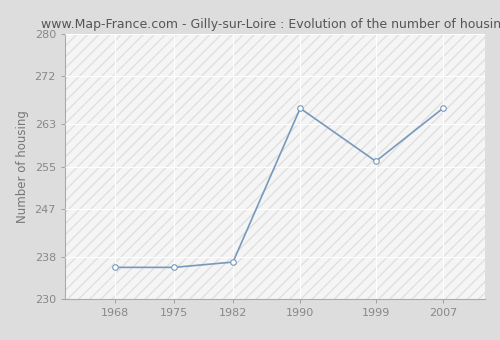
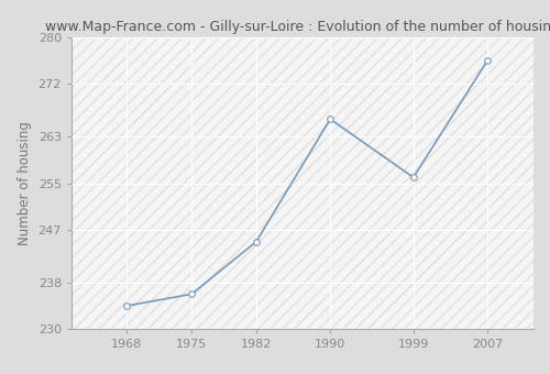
1968: 236 -> 234
1982: 237 -> 245
2007: 266 -> 276
